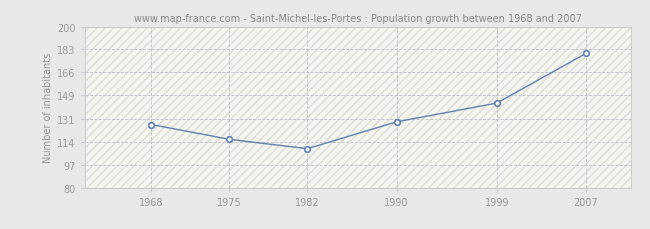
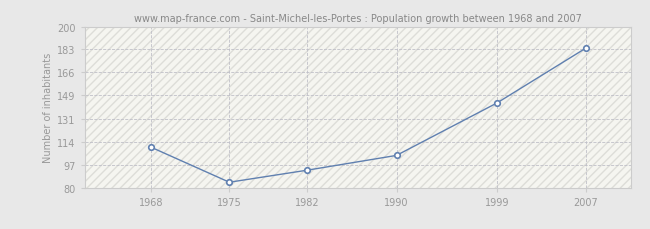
1968: 127 -> 110
1975: 116 -> 84
1982: 109 -> 93
1990: 129 -> 104
2007: 180 -> 184
